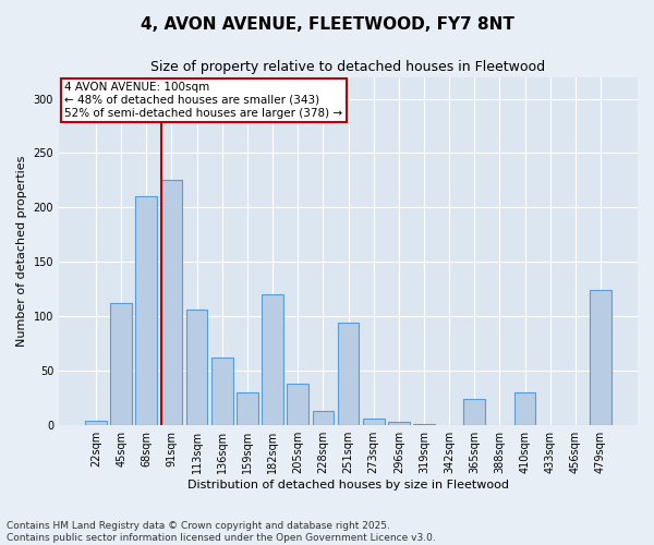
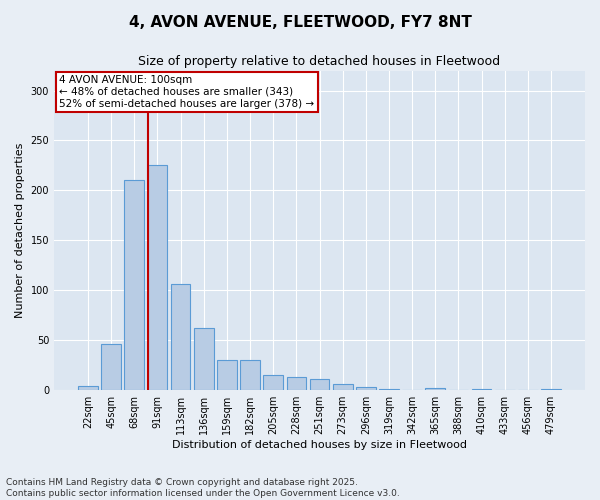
45sqm: 112 -> 46
182sqm: 120 -> 30
205sqm: 38 -> 15
251sqm: 94 -> 11
365sqm: 24 -> 2
410sqm: 30 -> 1
479sqm: 124 -> 1
